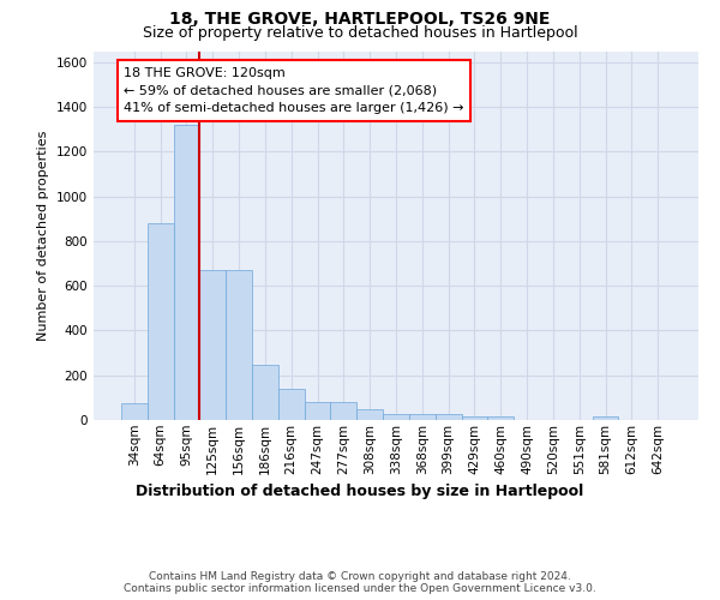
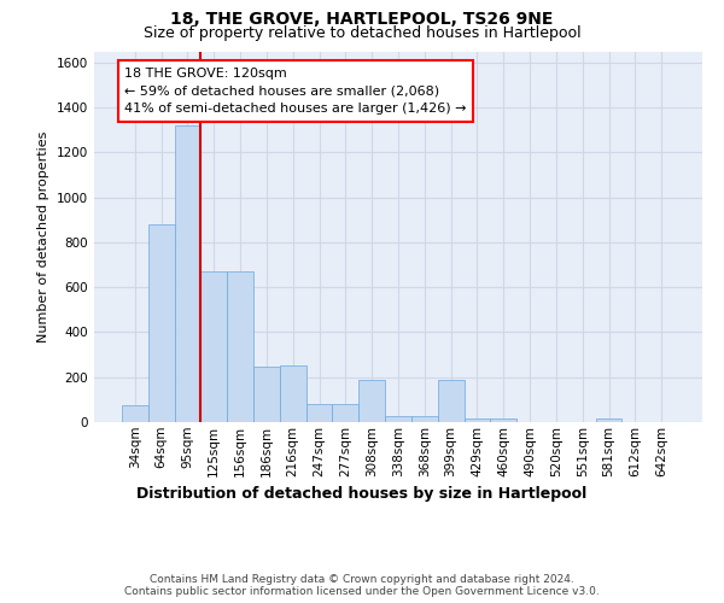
216sqm: 140 -> 250
308sqm: 50 -> 190
399sqm: 20 -> 190
